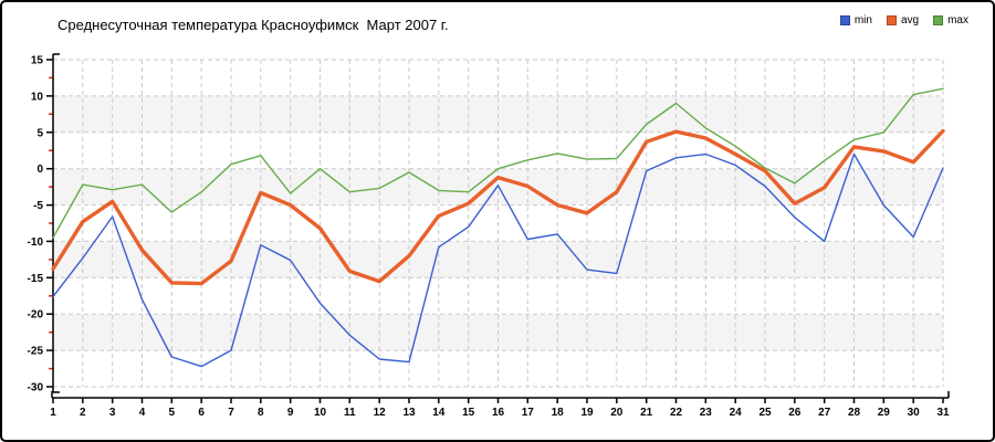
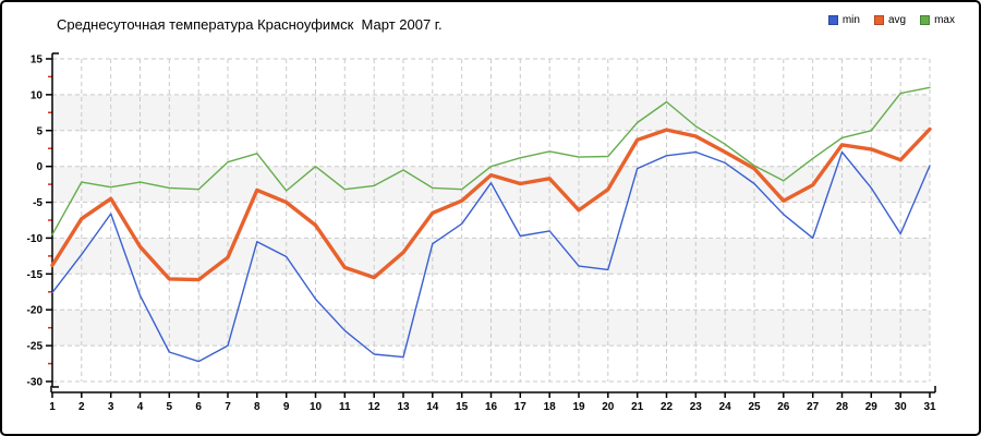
max/5: -6 -> -3
avg/18: -5 -> -2
min/29: -5 -> -3
